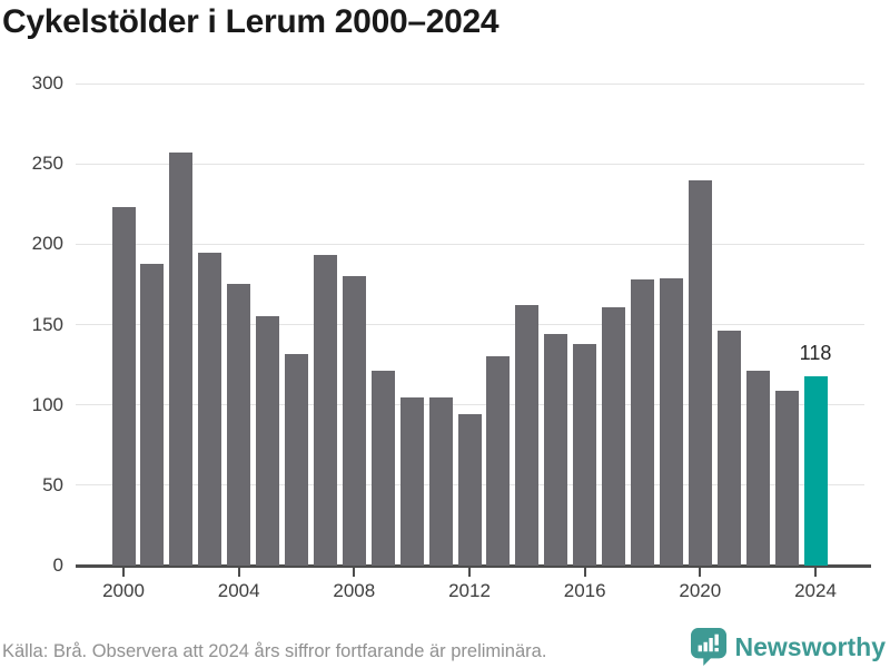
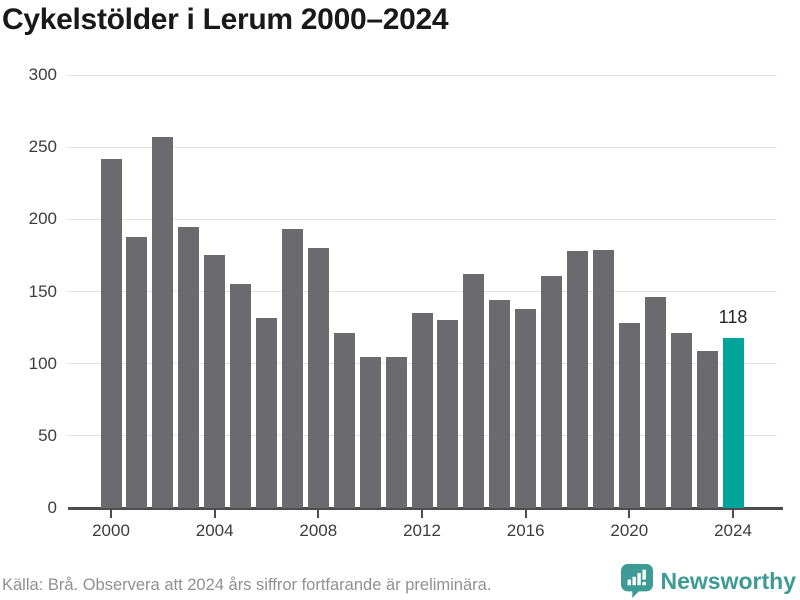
2000: 223 -> 242
2012: 94 -> 135
2020: 240 -> 128
